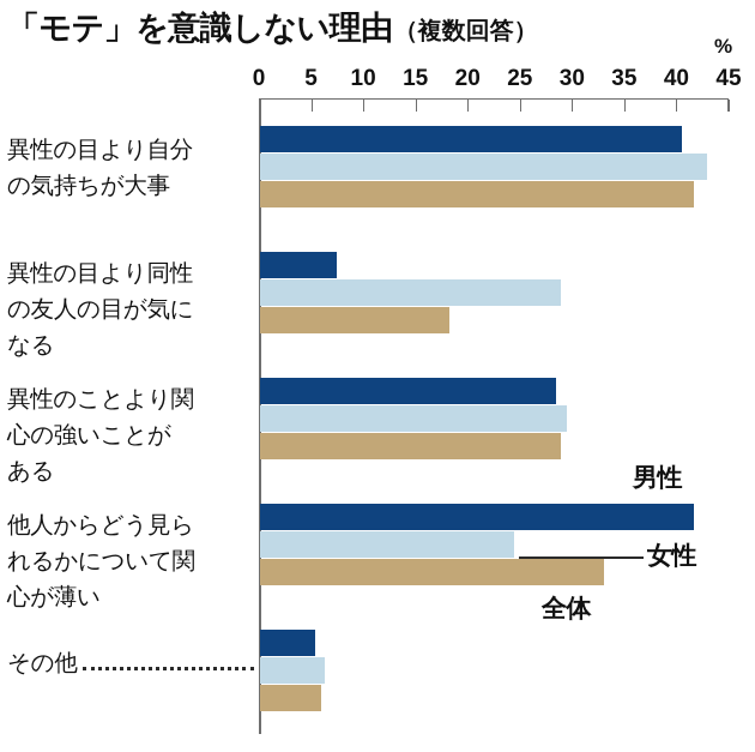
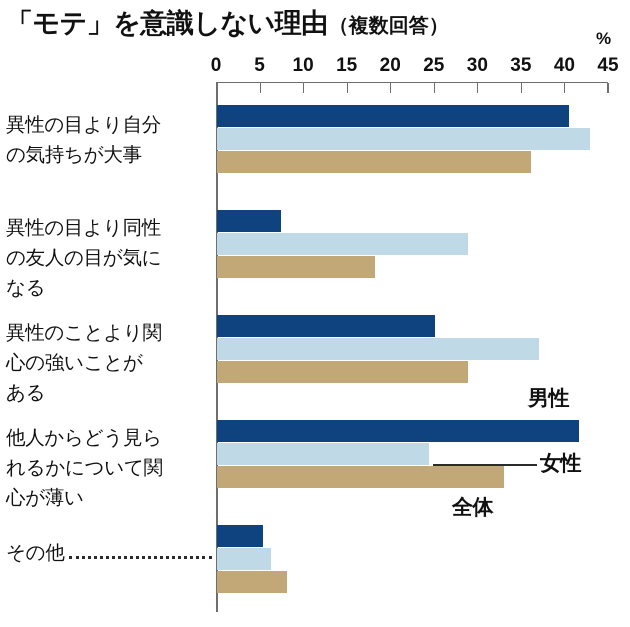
全体/異性の目より自分の気持ちが大事: 42 -> 36
男性/異性のことより関心の強いことがある: 28 -> 25
女性/異性のことより関心の強いことがある: 29 -> 37
全体/その他: 6 -> 8
